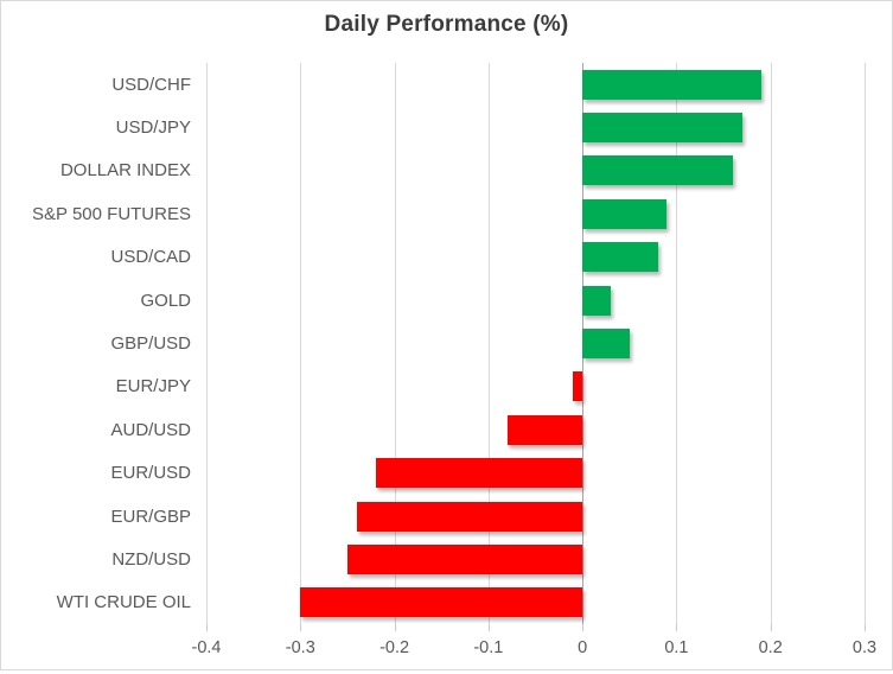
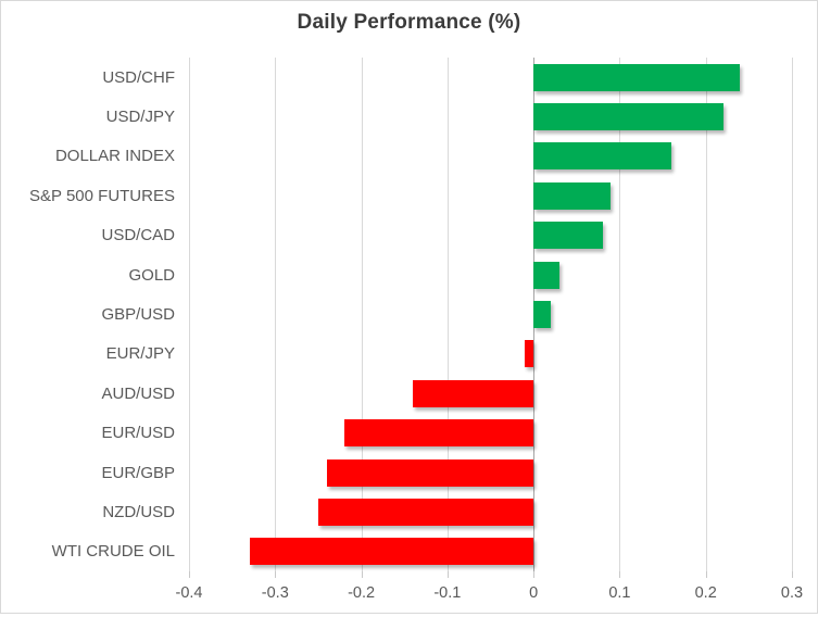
USD/CHF: 0.19 -> 0.24
USD/JPY: 0.17 -> 0.22
GBP/USD: 0.05 -> 0.02
AUD/USD: -0.08 -> -0.14
WTI CRUDE OIL: -0.30 -> -0.33
